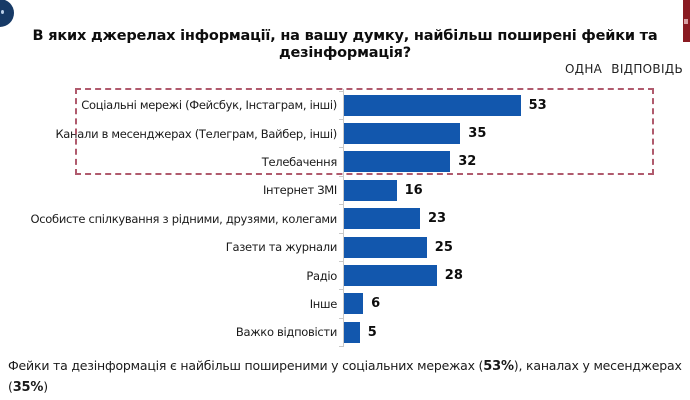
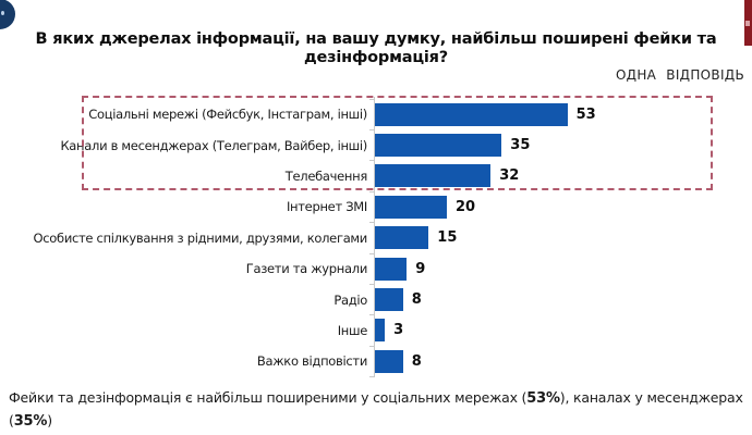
Інтернет ЗМІ: 16 -> 20
Особисте спілкування з рідними, друзями, колегами: 23 -> 15
Газети та журнали: 25 -> 9
Радіо: 28 -> 8
Інше: 6 -> 3
Важко відповісти: 5 -> 8
